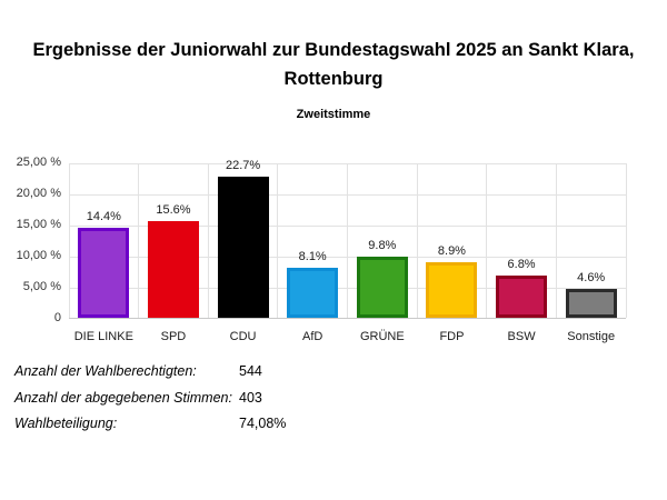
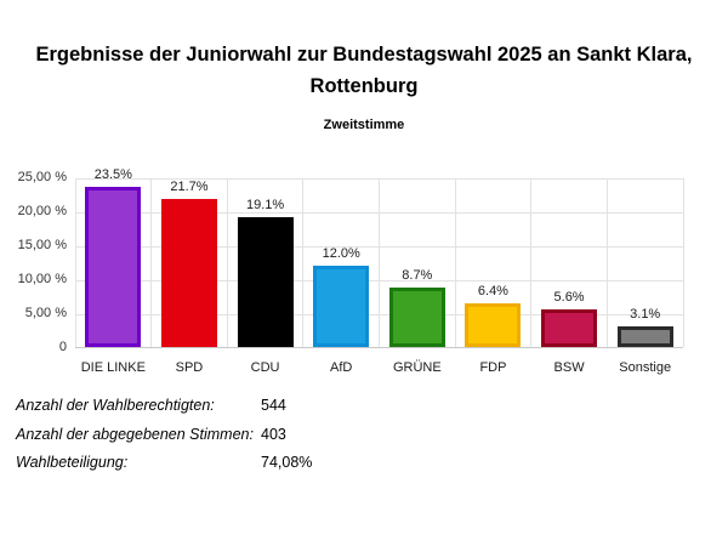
DIE LINKE: 14.4% -> 23.5%
SPD: 15.6% -> 21.7%
CDU: 22.7% -> 19.1%
AfD: 8.1% -> 12.0%
GRÜNE: 9.8% -> 8.7%
FDP: 8.9% -> 6.4%
BSW: 6.8% -> 5.6%
Sonstige: 4.6% -> 3.1%
